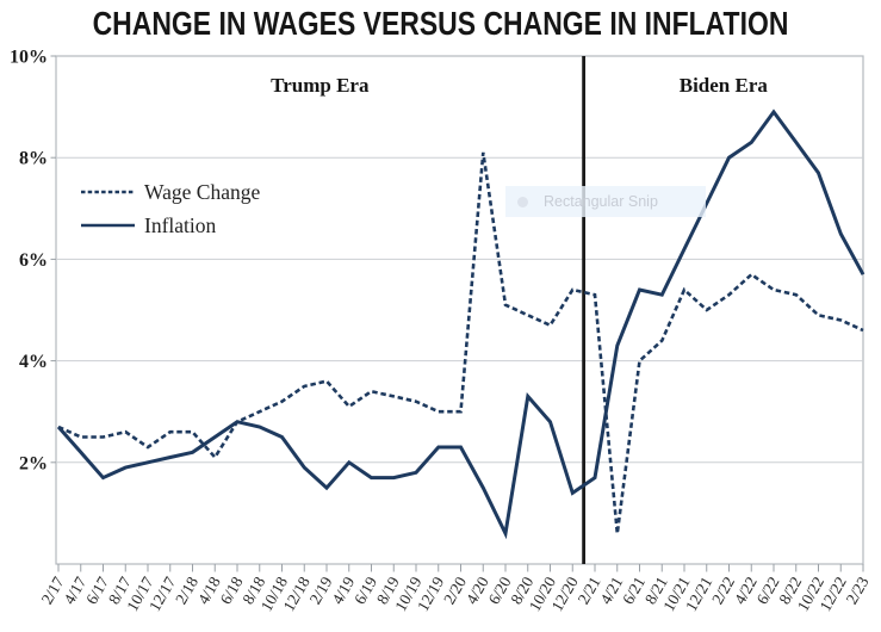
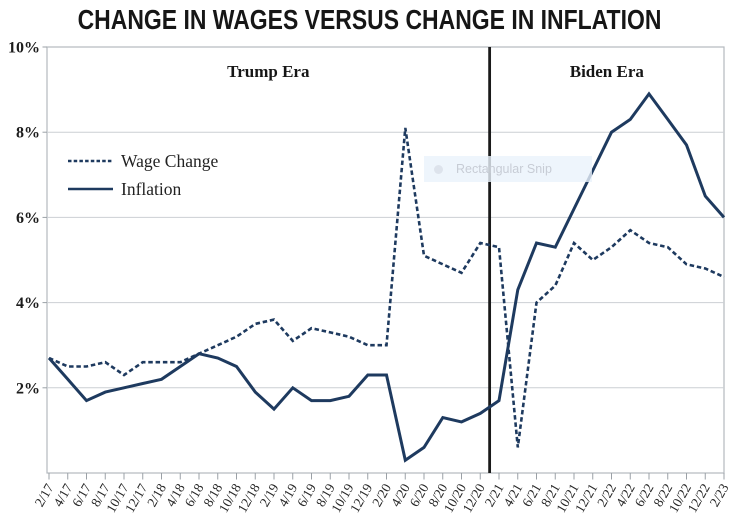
Wage Change/4/18: 2.1% -> 2.6%
Inflation/4/20: 1.5% -> 0.3%
Inflation/8/20: 3.3% -> 1.3%
Inflation/10/20: 2.8% -> 1.2%
Inflation/2/23: 5.7% -> 6.0%
